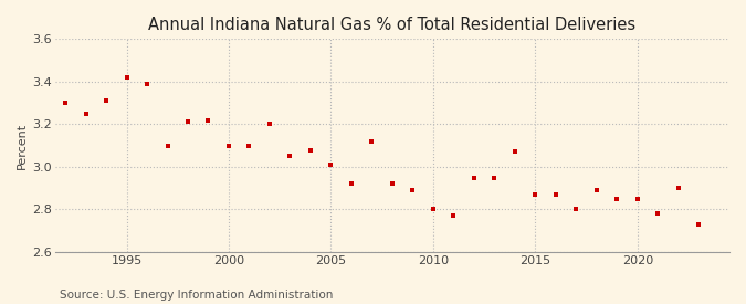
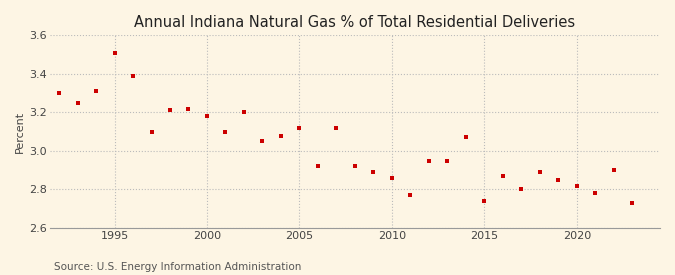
1995: 3.42 -> 3.51
2000: 3.10 -> 3.18
2005: 3.01 -> 3.12
2010: 2.80 -> 2.86
2015: 2.87 -> 2.74
2020: 2.85 -> 2.82
